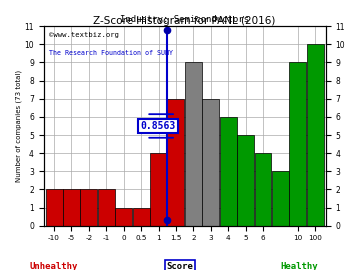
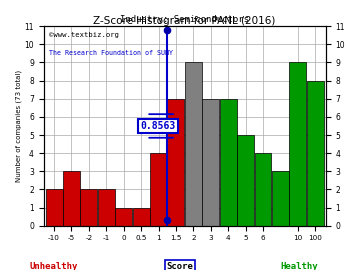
-5: 2 -> 3
4: 6 -> 7
100: 10 -> 8
